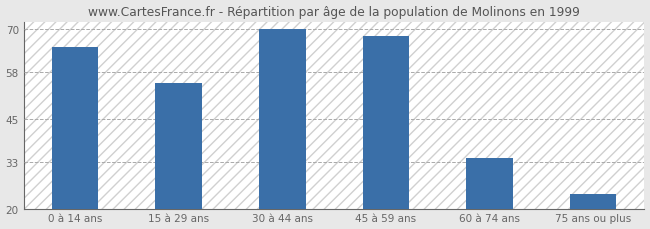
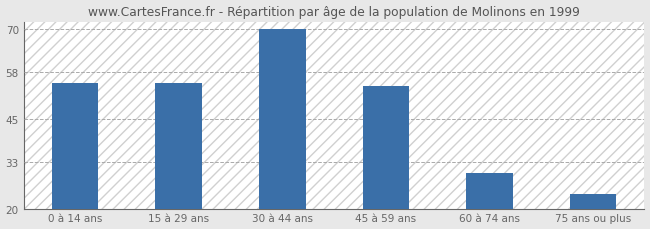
0 à 14 ans: 65 -> 55
45 à 59 ans: 68 -> 54
60 à 74 ans: 34 -> 30
